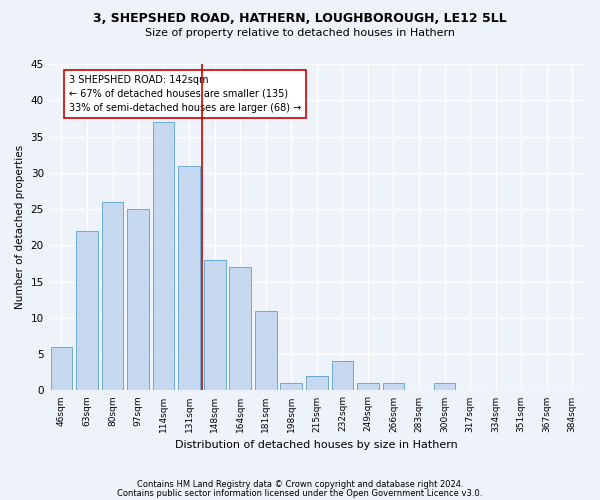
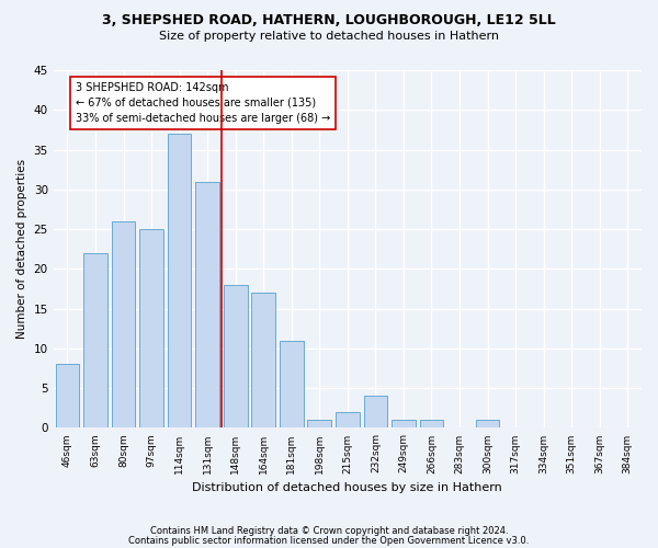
46sqm: 6 -> 8
